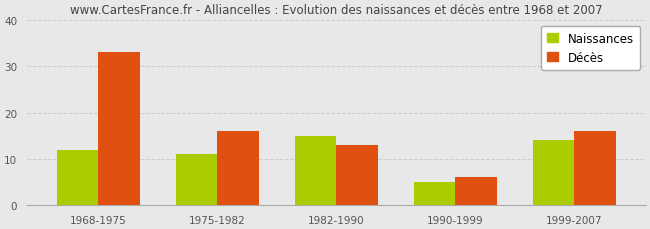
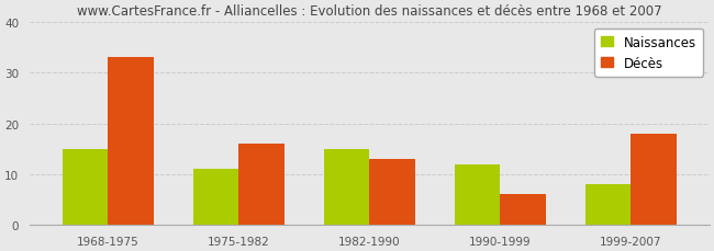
Naissances/1968-1975: 12 -> 15
Naissances/1990-1999: 5 -> 12
Naissances/1999-2007: 14 -> 8
Décès/1999-2007: 16 -> 18
